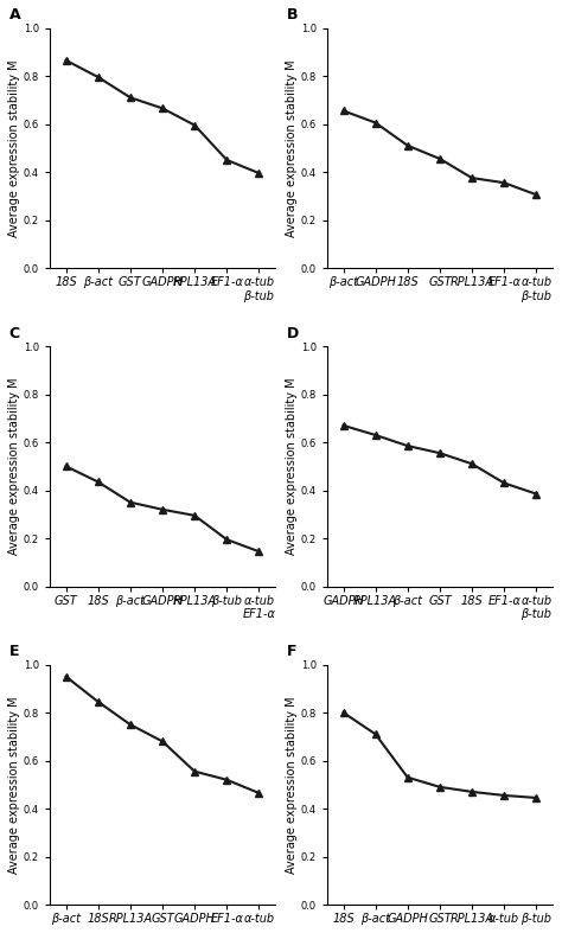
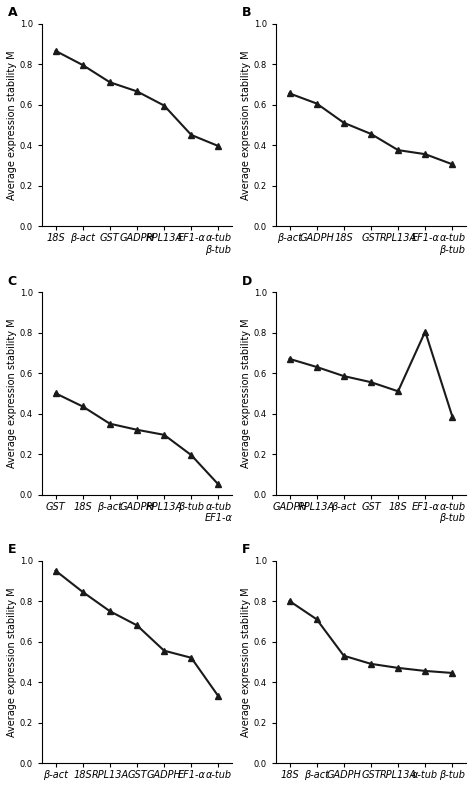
α-tub EF1-α: 0.145 -> 0.050
EF1-α: 0.430 -> 0.805
α-tub: 0.465 -> 0.330
